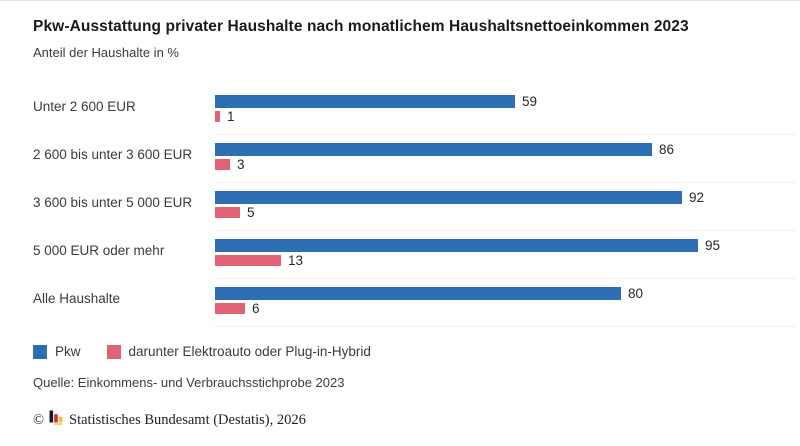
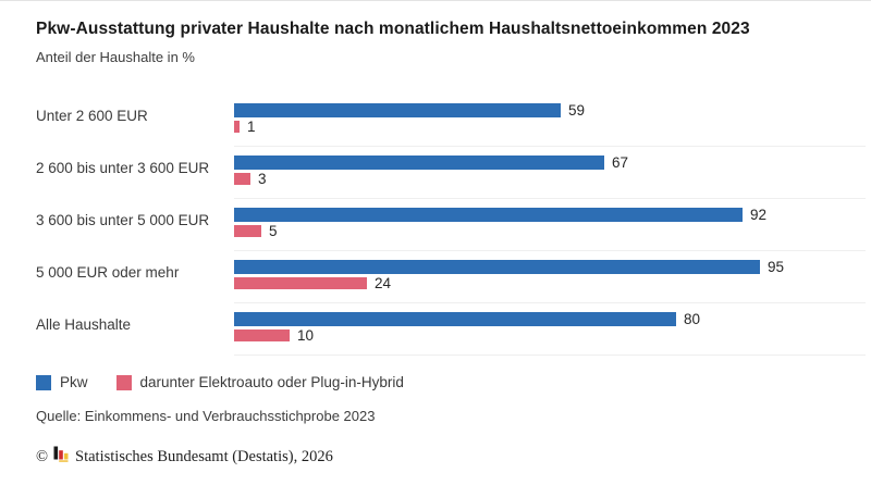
Pkw/2 600 bis unter 3 600 EUR: 86 -> 67
darunter Elektroauto oder Plug-in-Hybrid/5 000 EUR oder mehr: 13 -> 24
darunter Elektroauto oder Plug-in-Hybrid/Alle Haushalte: 6 -> 10
